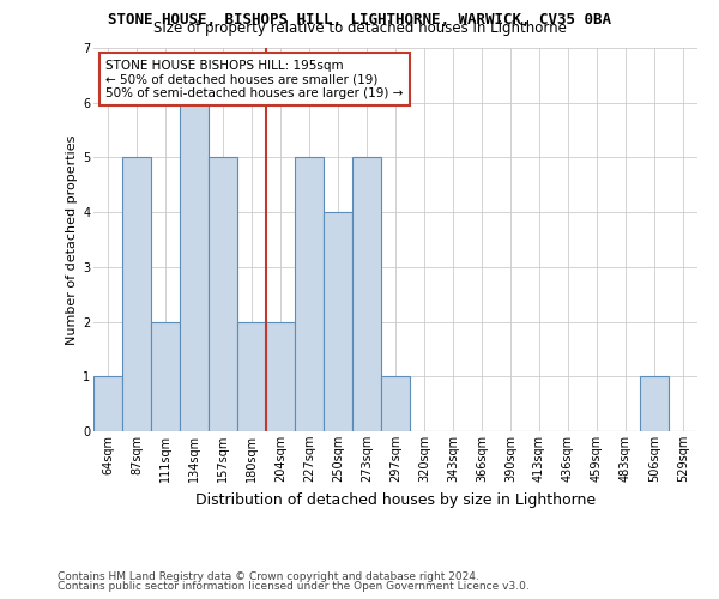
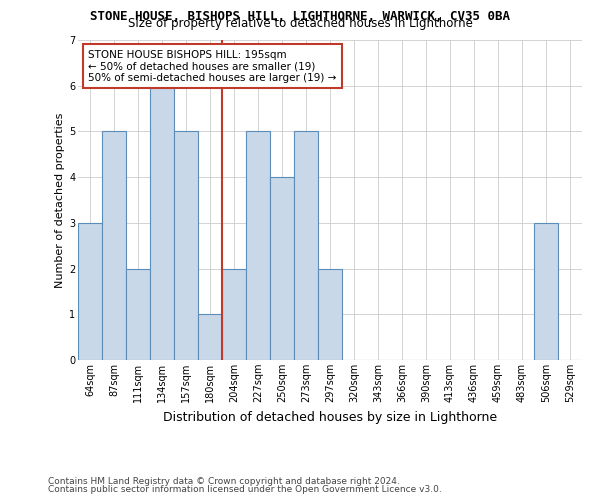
64sqm: 1 -> 3
180sqm: 2 -> 1
297sqm: 1 -> 2
506sqm: 1 -> 3
